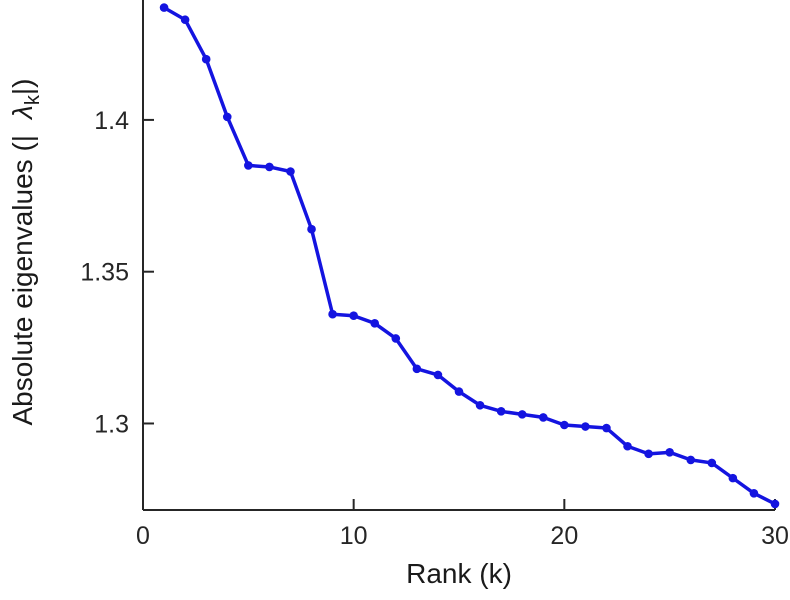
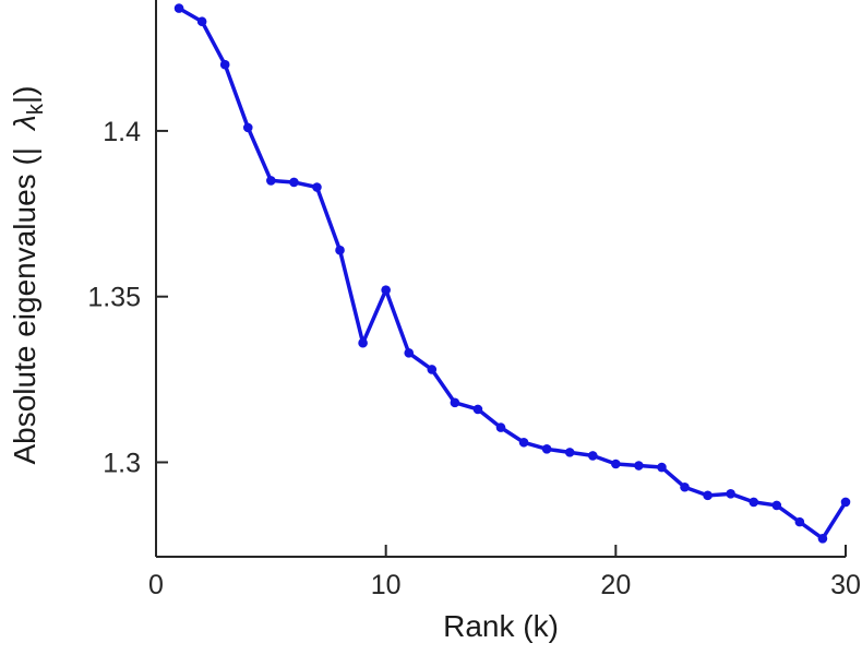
10: 1.335 -> 1.352
30: 1.274 -> 1.288
